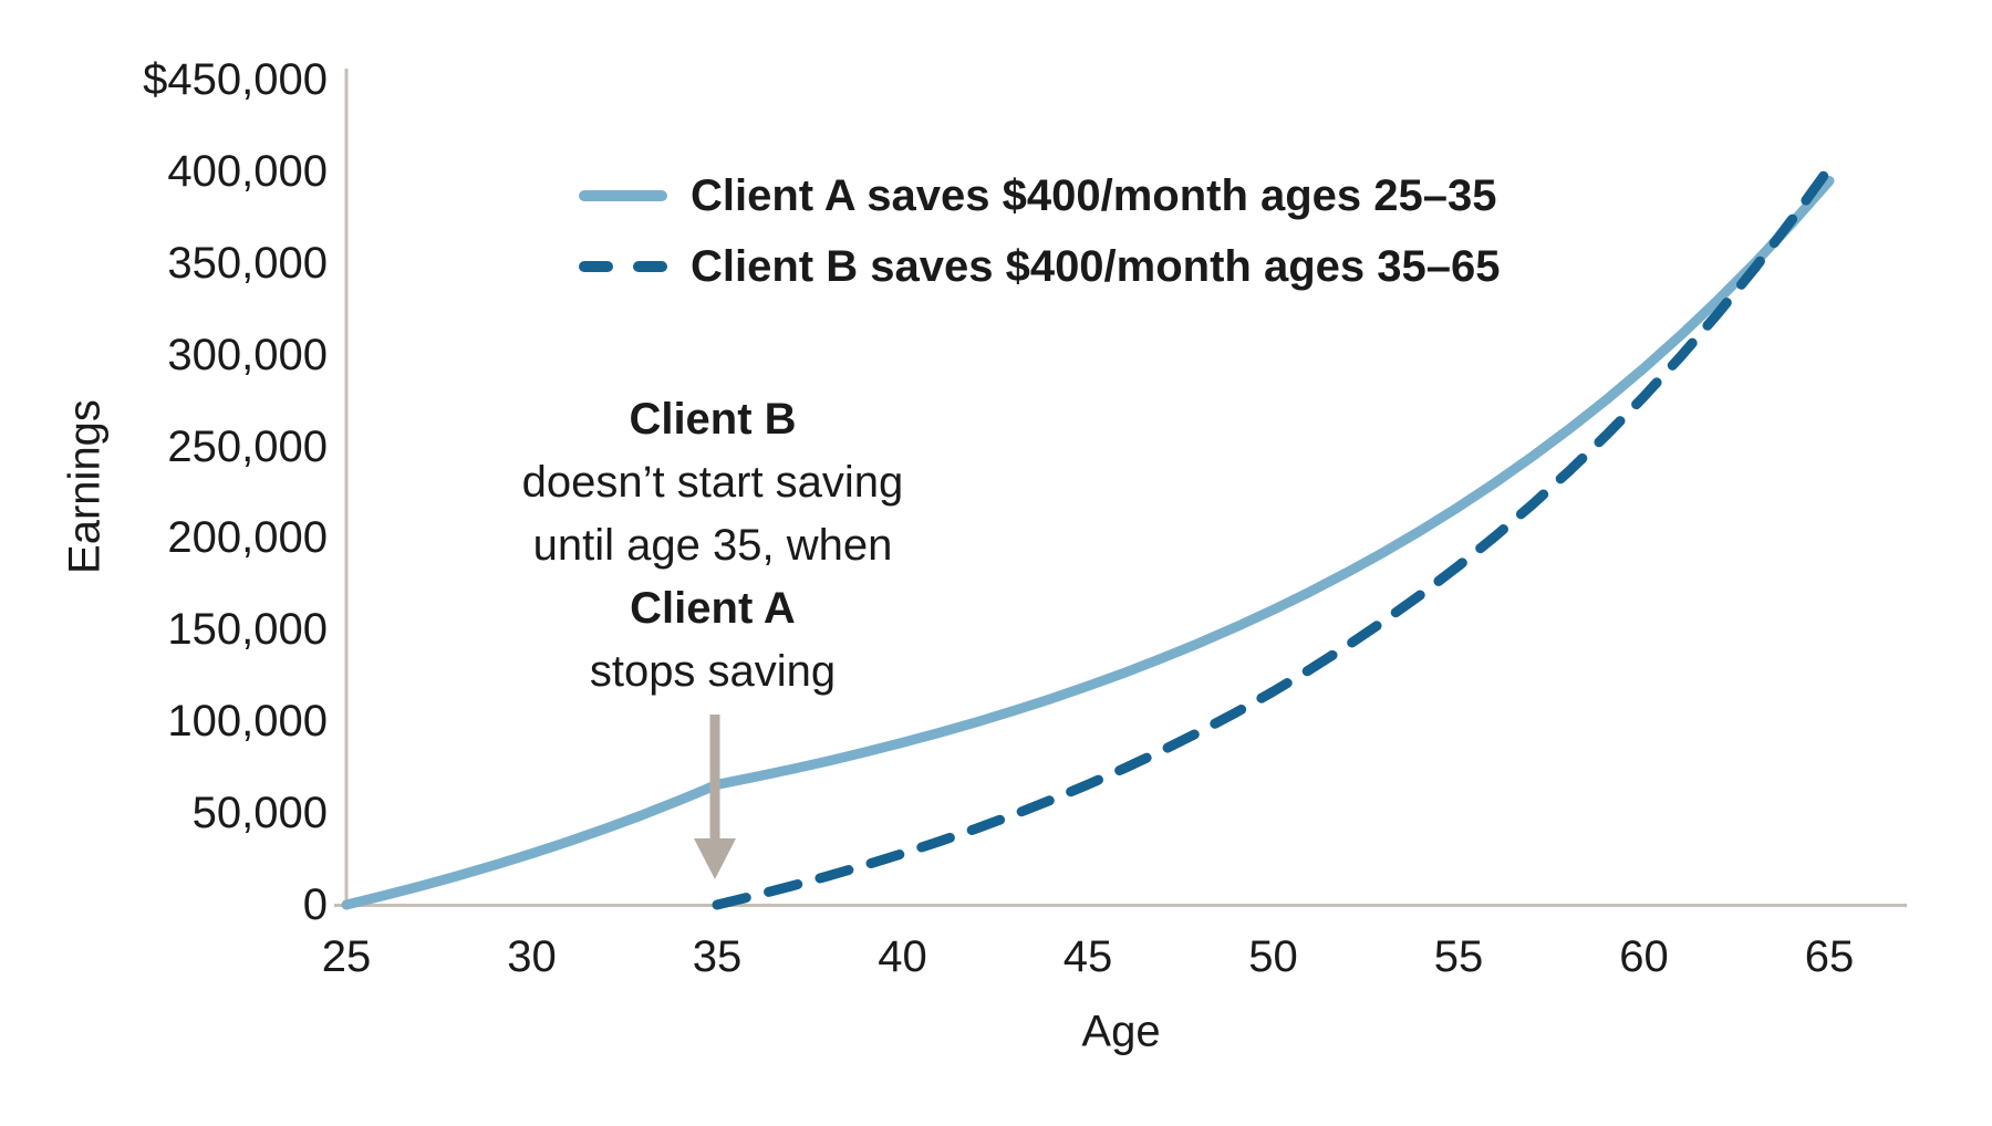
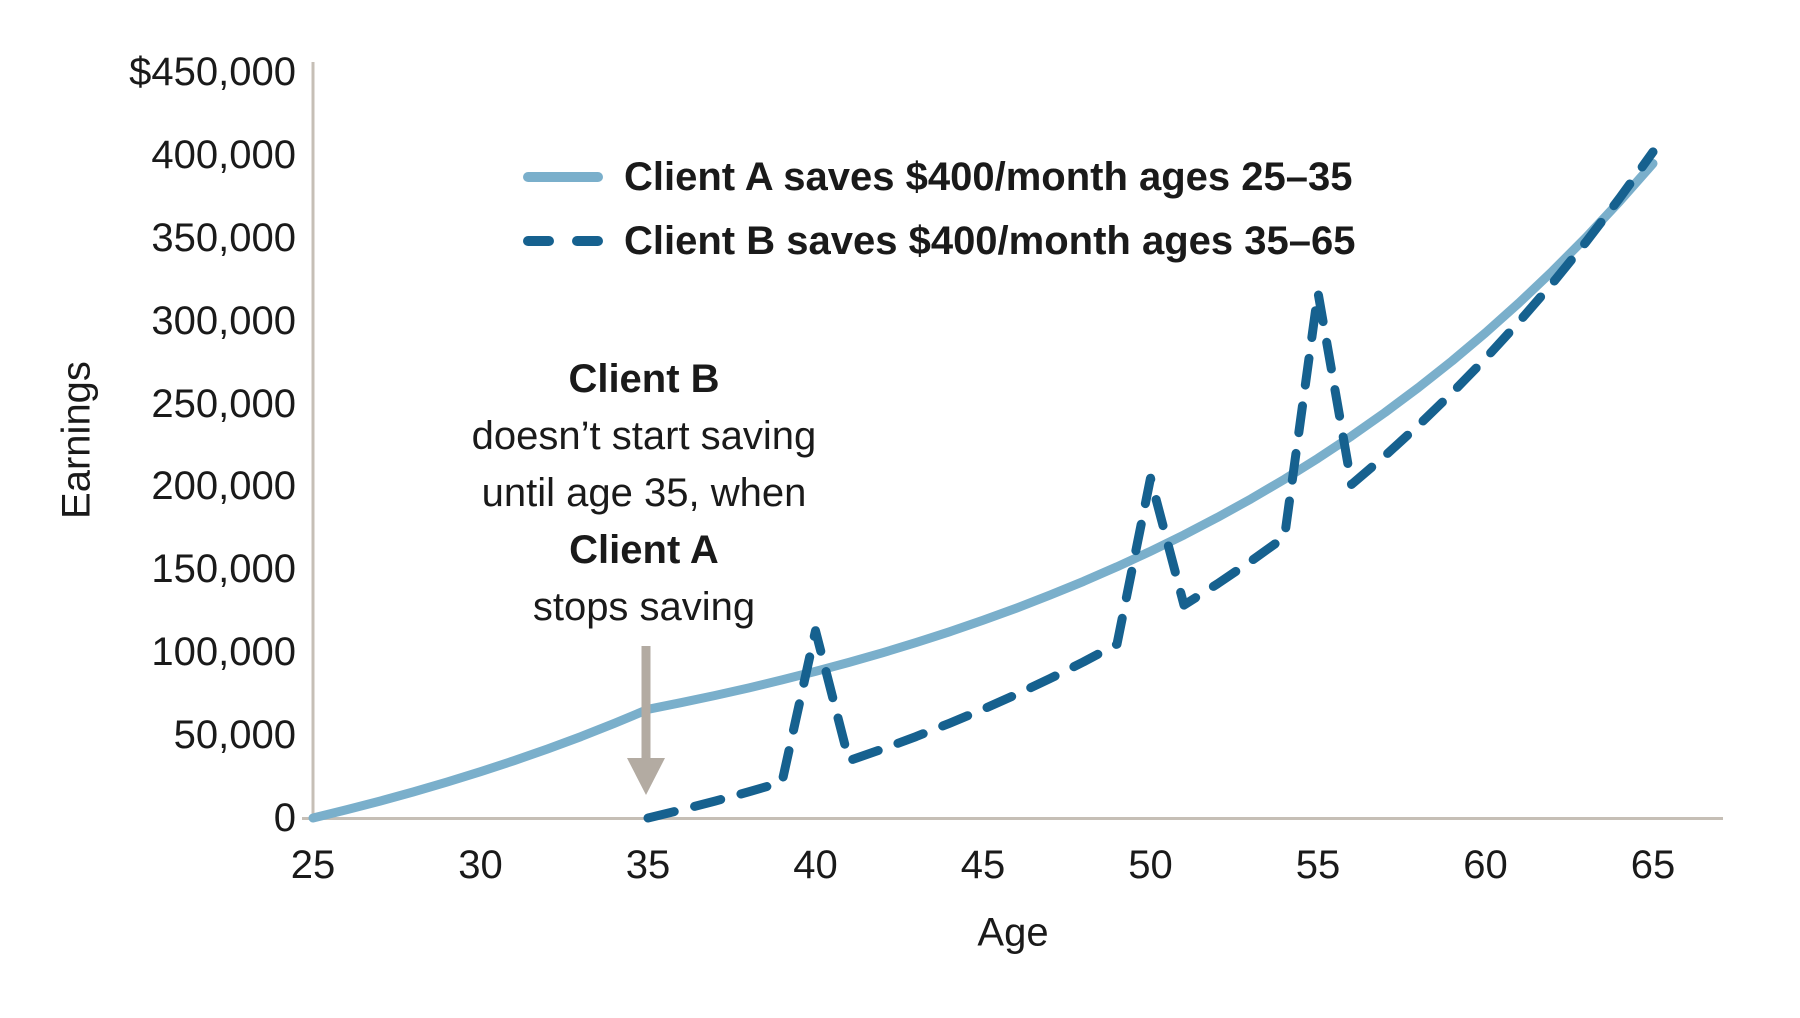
Client B saves $400/month ages 35–65/40: $28000 -> $113000
Client B saves $400/month ages 35–65/50: $116000 -> $205000
Client B saves $400/month ages 35–65/55: $185000 -> $317000
